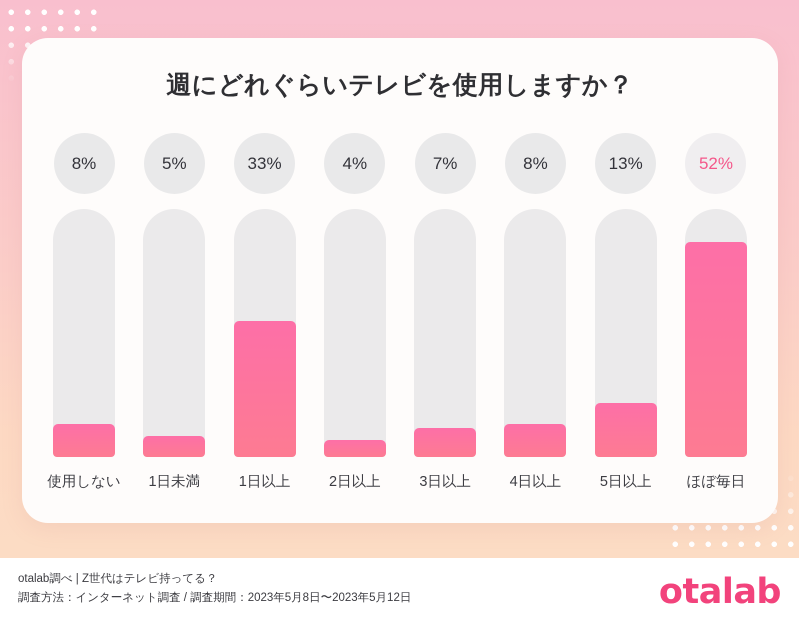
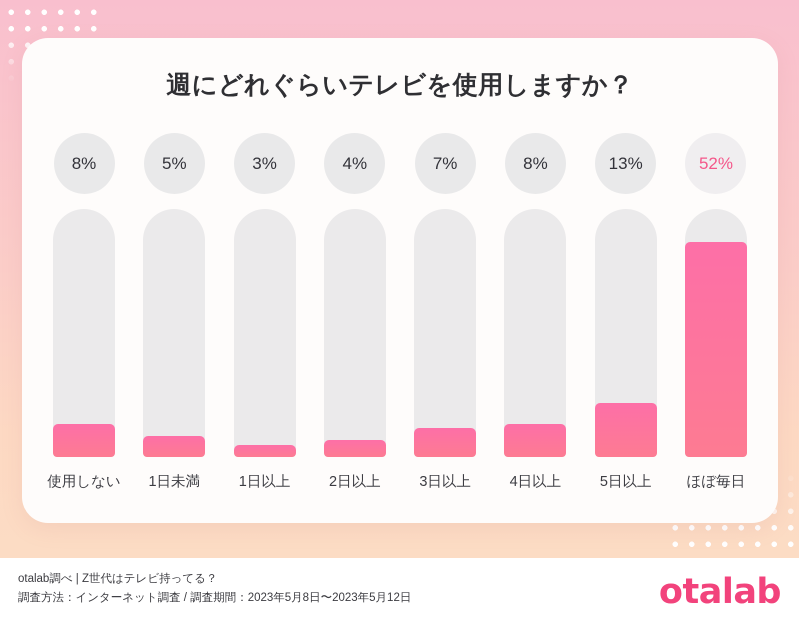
1日以上: 33% -> 3%
